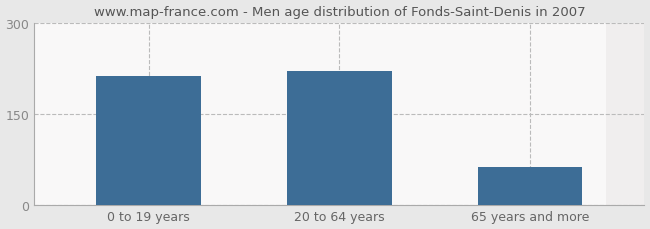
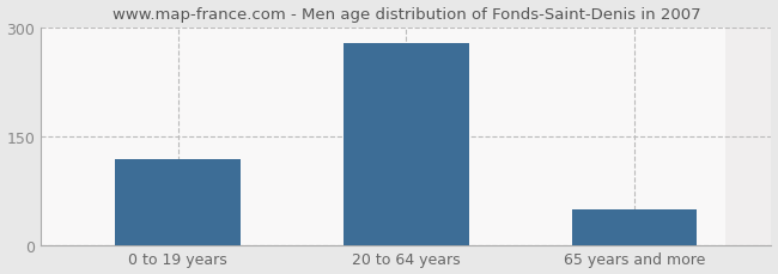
0 to 19 years: 212 -> 118
20 to 64 years: 220 -> 278
65 years and more: 62 -> 50
